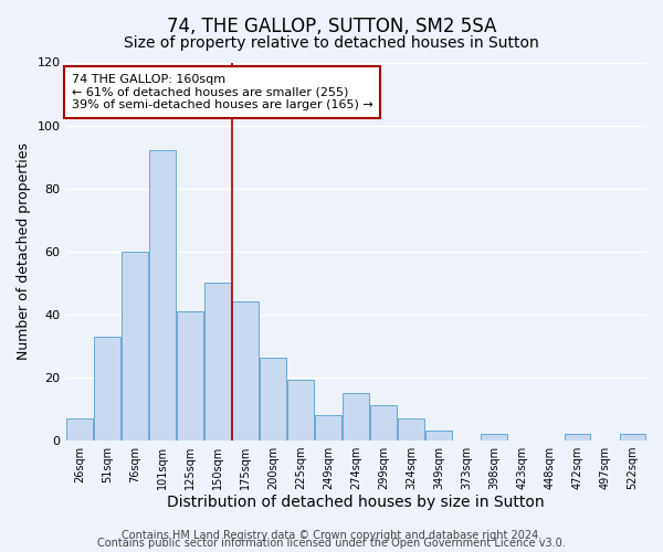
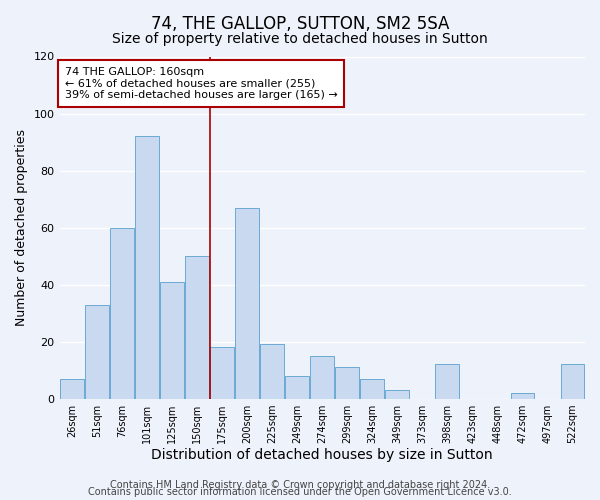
175sqm: 44 -> 18
200sqm: 26 -> 67
398sqm: 2 -> 12
522sqm: 2 -> 12
